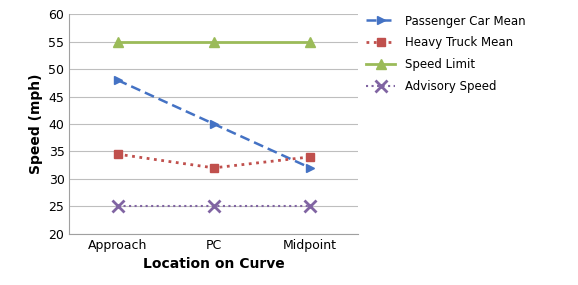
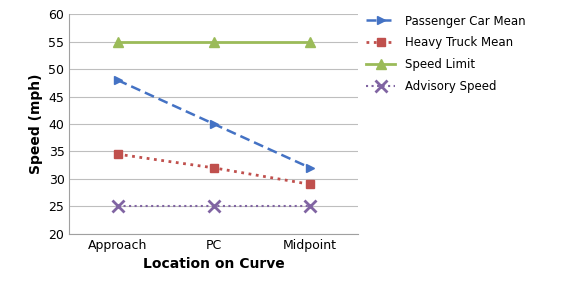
Heavy Truck Mean/Midpoint: 34.0 -> 29.0
